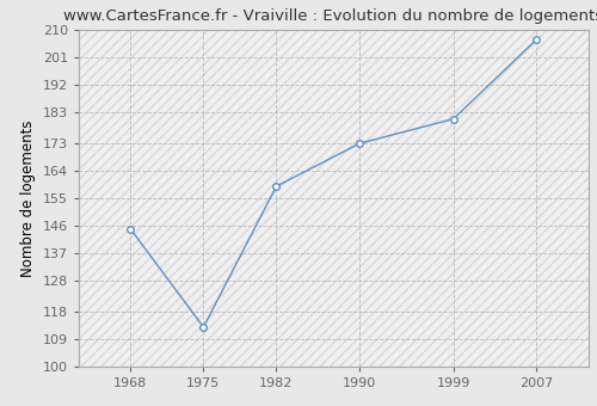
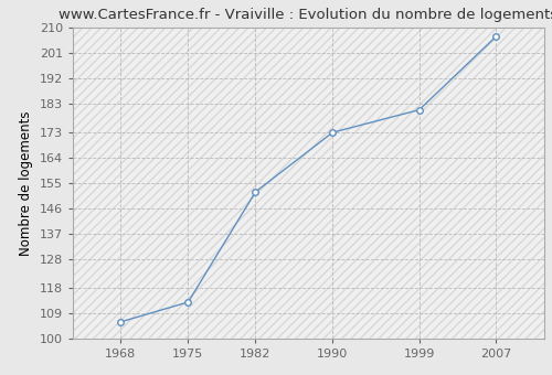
1968: 145 -> 106
1982: 159 -> 152
